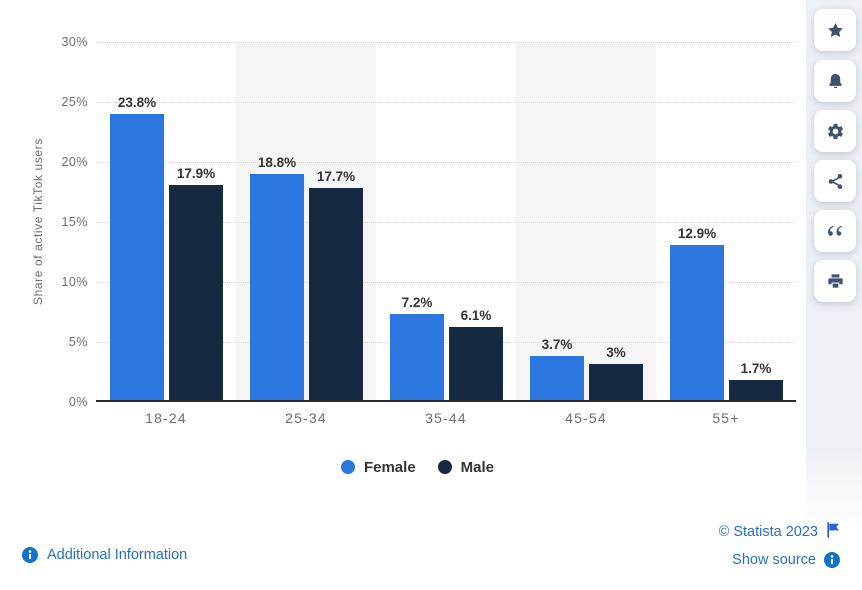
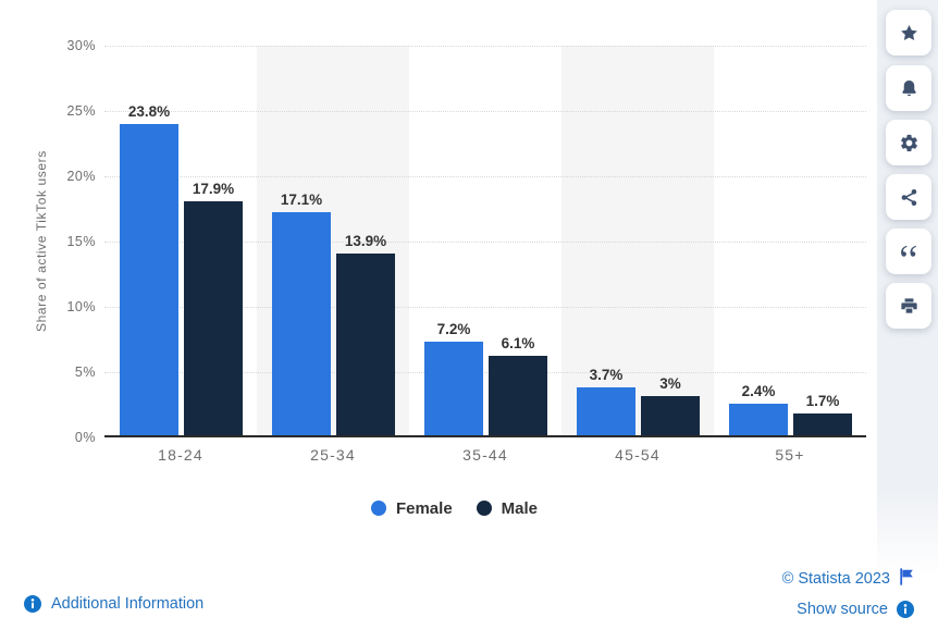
Female/25-34: 18.8% -> 17.1%
Male/25-34: 17.7% -> 13.9%
Female/55+: 12.9% -> 2.4%
